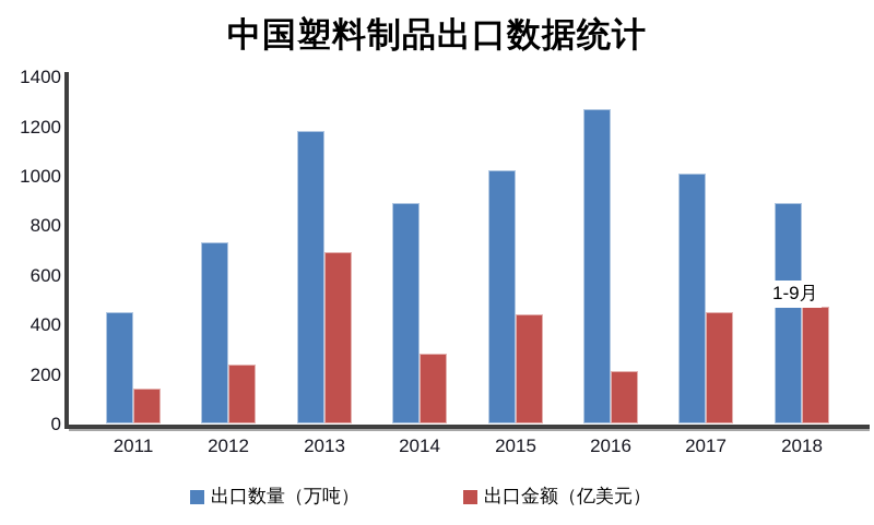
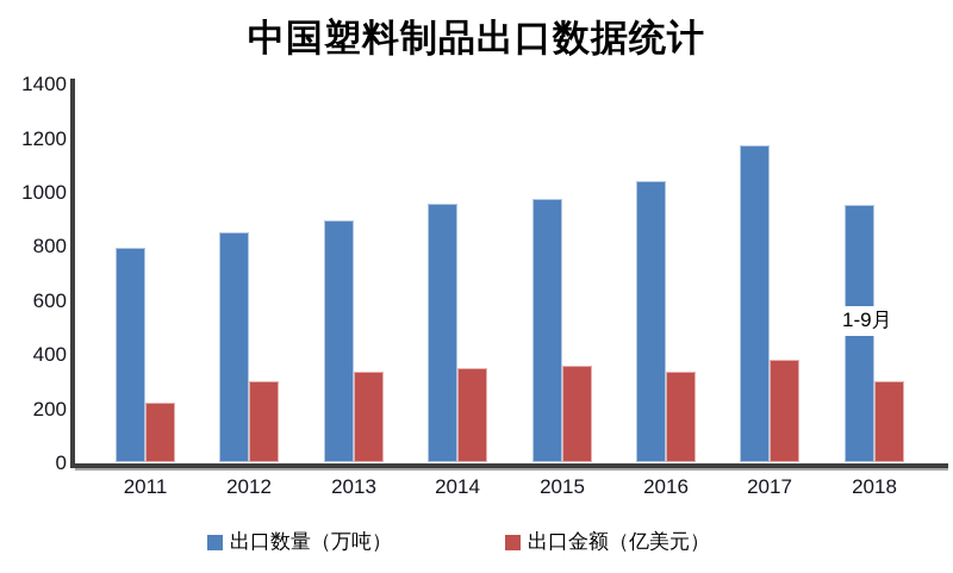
出口数量（万吨）/2011: 450 -> 800
出口金额（亿美元）/2011: 140 -> 220
出口数量（万吨）/2012: 730 -> 850
出口金额（亿美元）/2012: 240 -> 300
出口数量（万吨）/2013: 1180 -> 900
出口金额（亿美元）/2013: 690 -> 340
出口数量（万吨）/2014: 890 -> 960
出口金额（亿美元）/2014: 280 -> 350
出口数量（万吨）/2015: 1020 -> 980
出口金额（亿美元）/2015: 440 -> 360
出口数量（万吨）/2016: 1270 -> 1040
出口金额（亿美元）/2016: 210 -> 340
出口数量（万吨）/2017: 1010 -> 1170
出口金额（亿美元）/2017: 450 -> 380
出口数量（万吨）/2018: 890 -> 950
出口金额（亿美元）/2018: 470 -> 300
